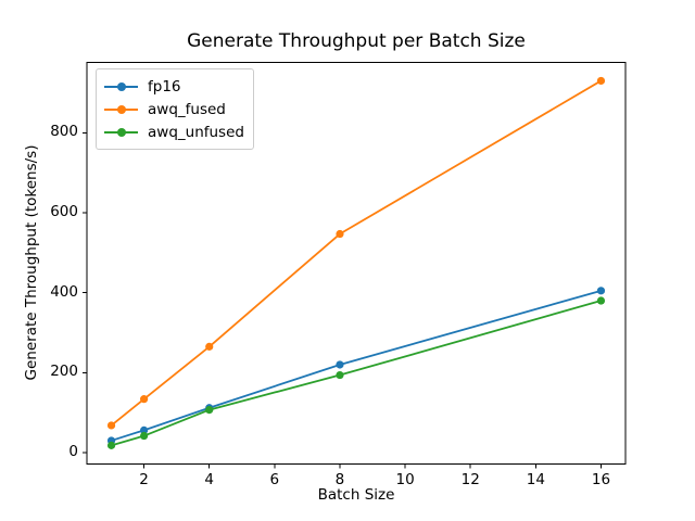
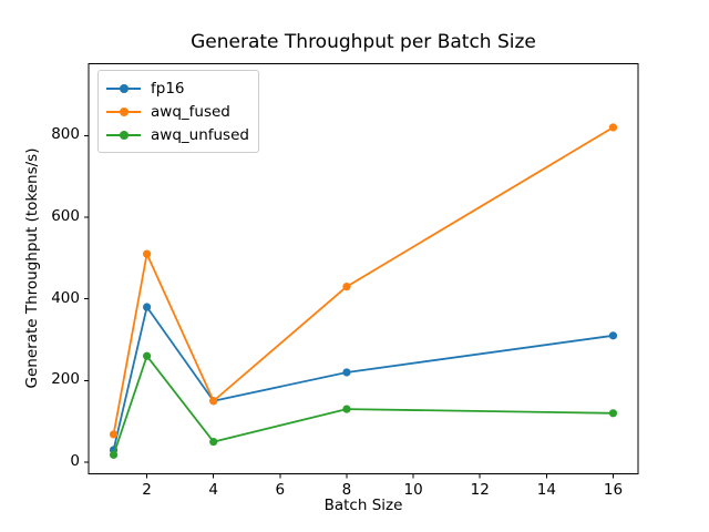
fp16/2: 60 -> 380
awq_fused/2: 130 -> 510
awq_unfused/2: 40 -> 260
fp16/4: 110 -> 150
awq_fused/4: 260 -> 150
awq_unfused/4: 110 -> 50
awq_fused/8: 550 -> 430
awq_unfused/8: 190 -> 130
fp16/16: 400 -> 310
awq_fused/16: 930 -> 820
awq_unfused/16: 380 -> 120
